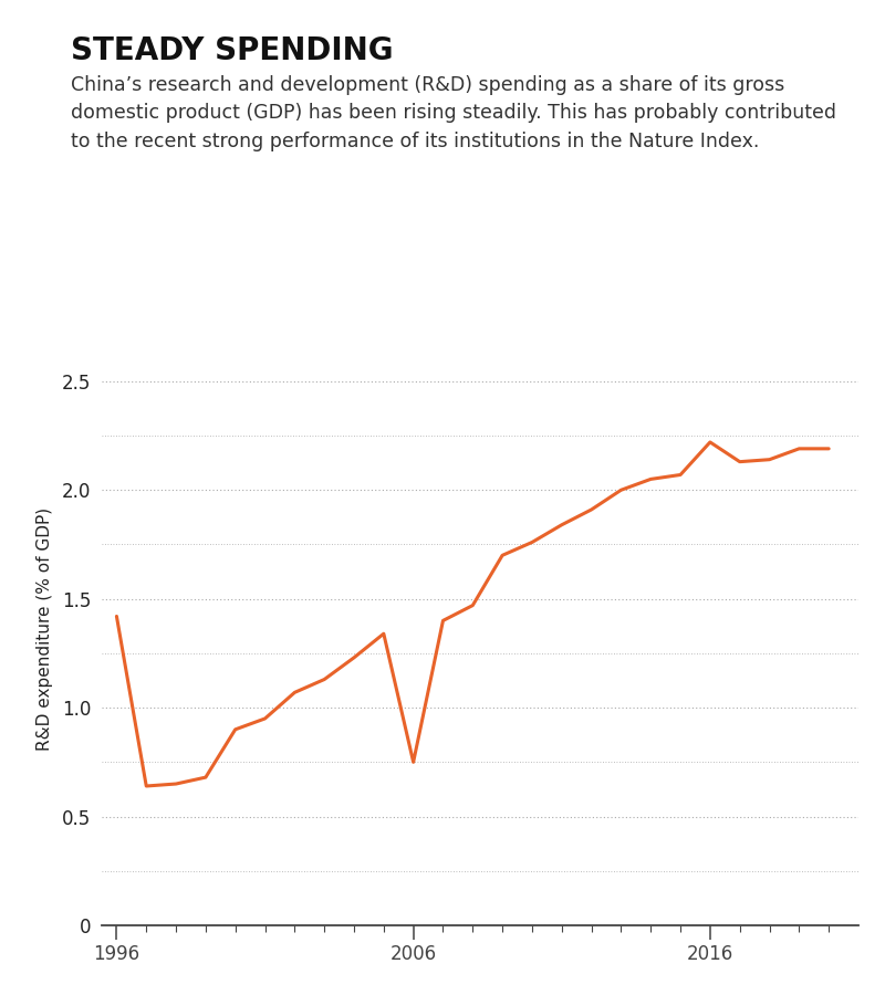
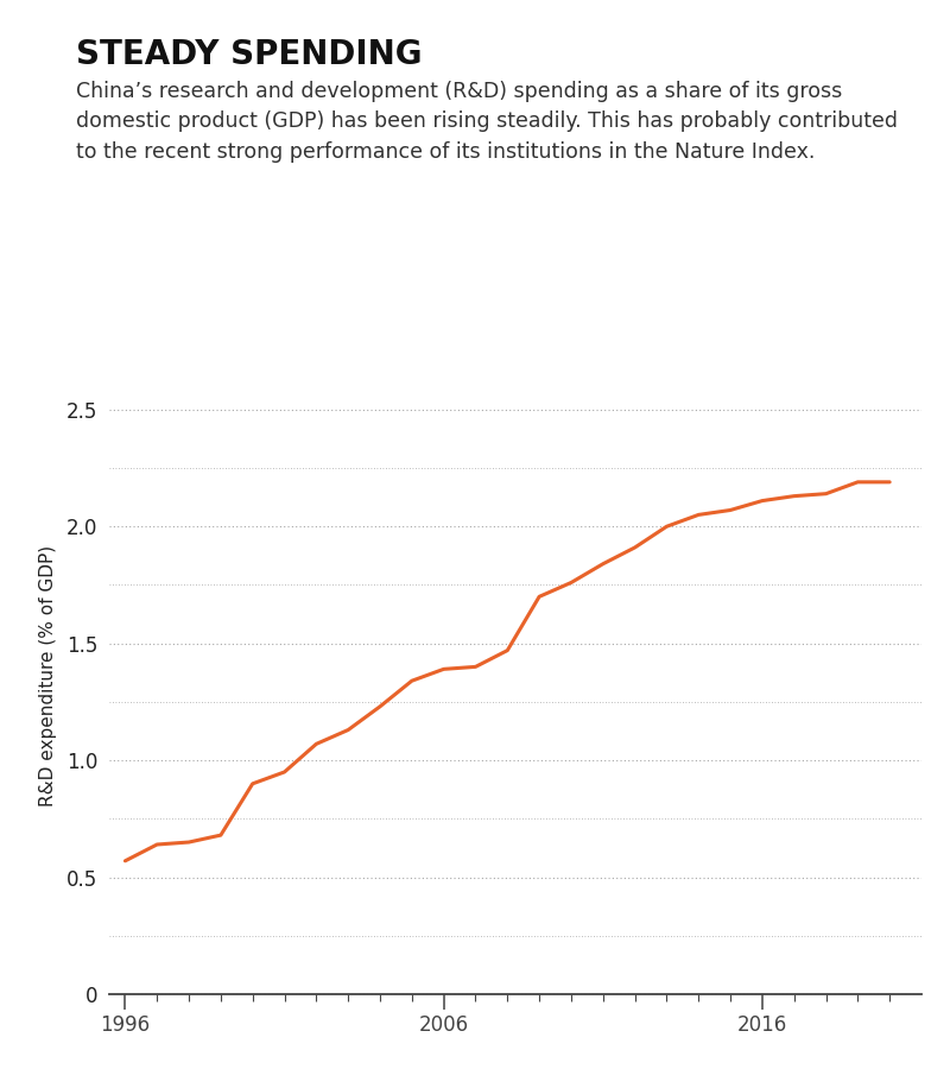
1996: 1.42 -> 0.57
2006: 0.75 -> 1.39
2016: 2.22 -> 2.11
